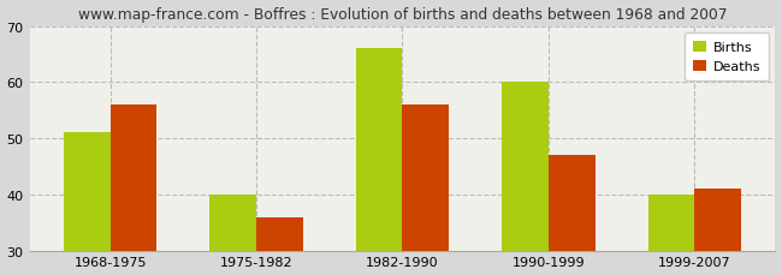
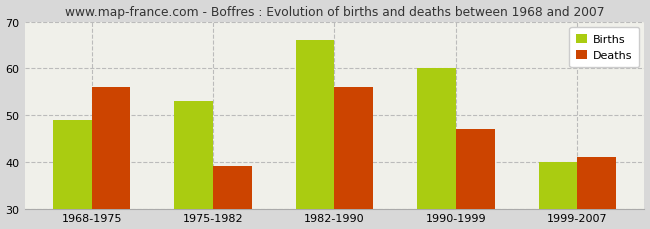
Births/1968-1975: 51 -> 49
Births/1975-1982: 40 -> 53
Deaths/1975-1982: 36 -> 39
